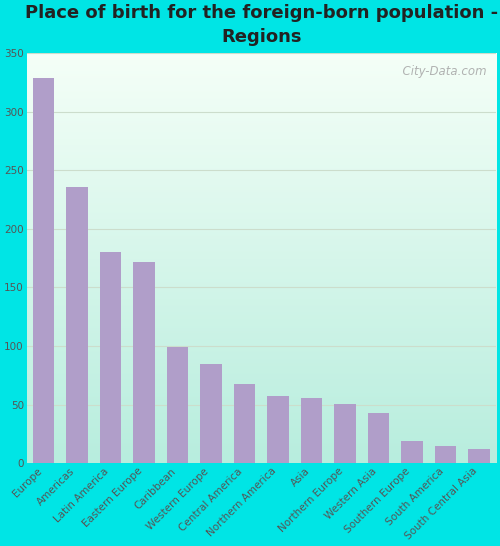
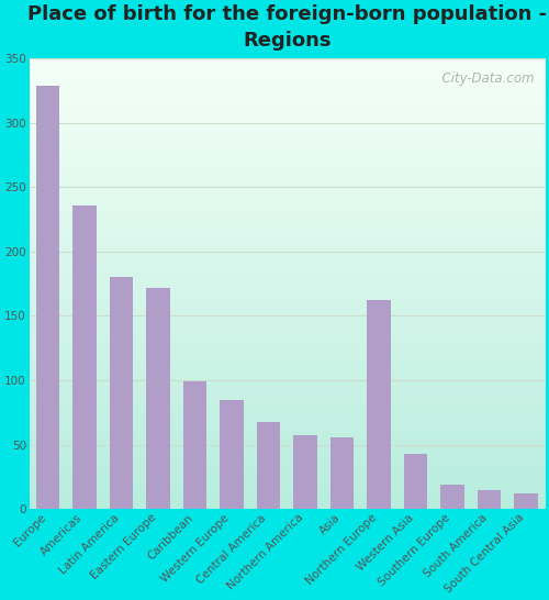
Northern Europe: 51 -> 162
